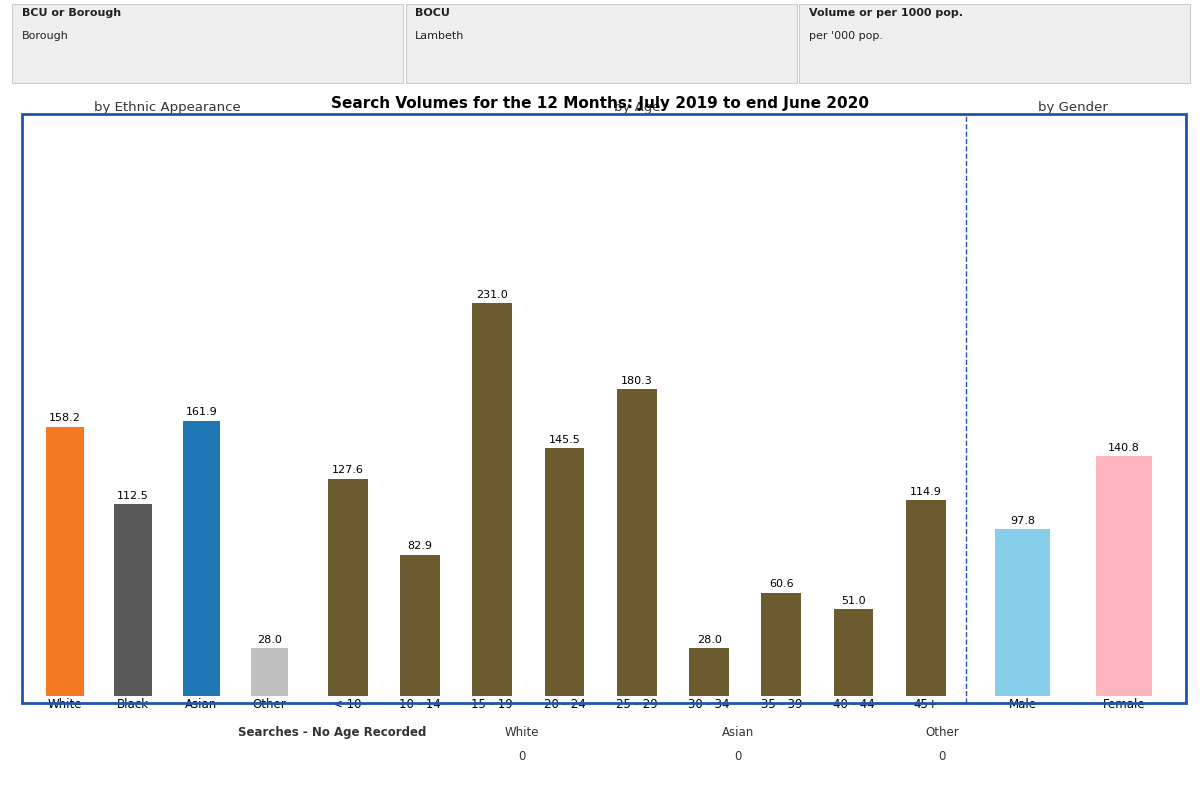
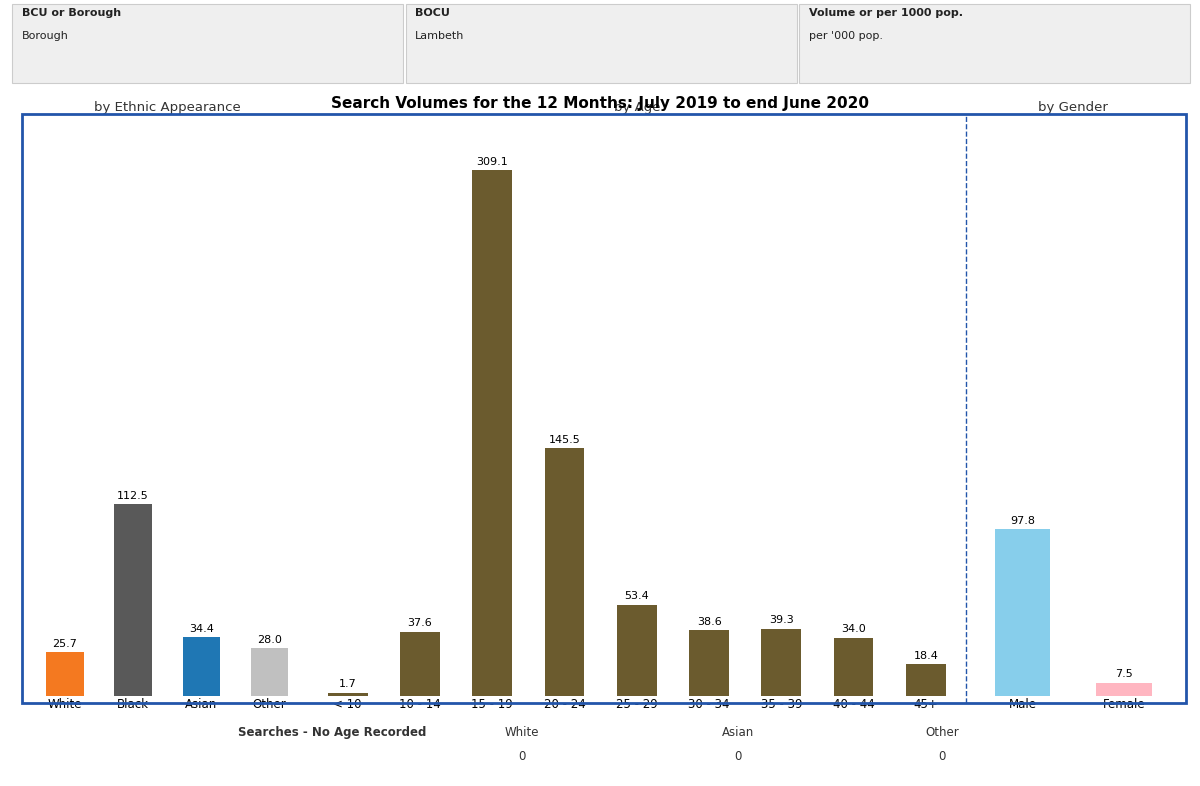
by Ethnic Appearance/White: 158.2 -> 25.7
by Ethnic Appearance/Asian: 161.9 -> 34.4
< 10: 127.6 -> 1.7
10 - 14: 82.9 -> 37.6
15 - 19: 231.0 -> 309.1
25 - 29: 180.3 -> 53.4
30 - 34: 28.0 -> 38.6
35 - 39: 60.6 -> 39.3
40 - 44: 51.0 -> 34.0
45+: 114.9 -> 18.4
by Gender/Female: 140.8 -> 7.5
